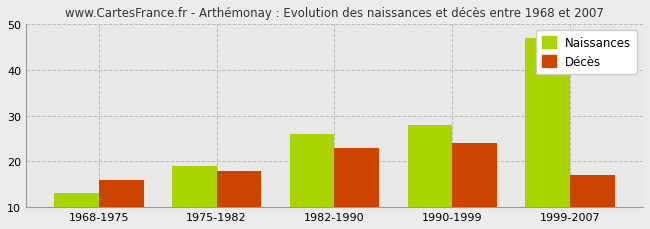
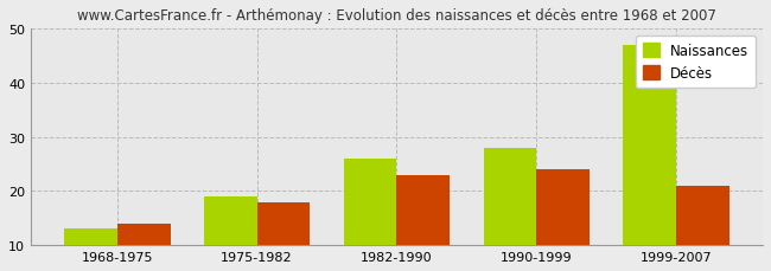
Décès/1968-1975: 16 -> 14
Décès/1999-2007: 17 -> 21
